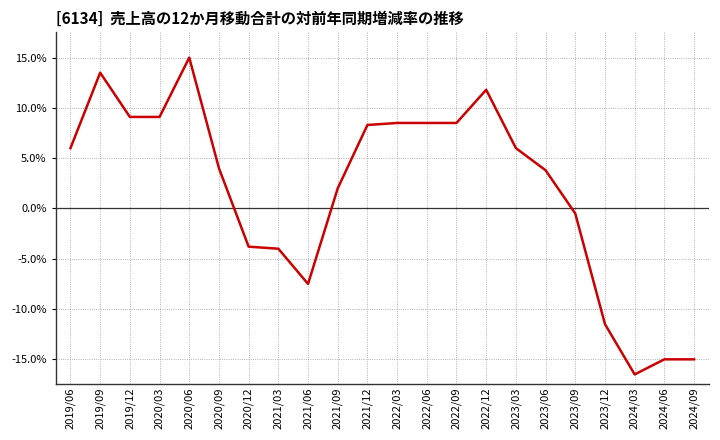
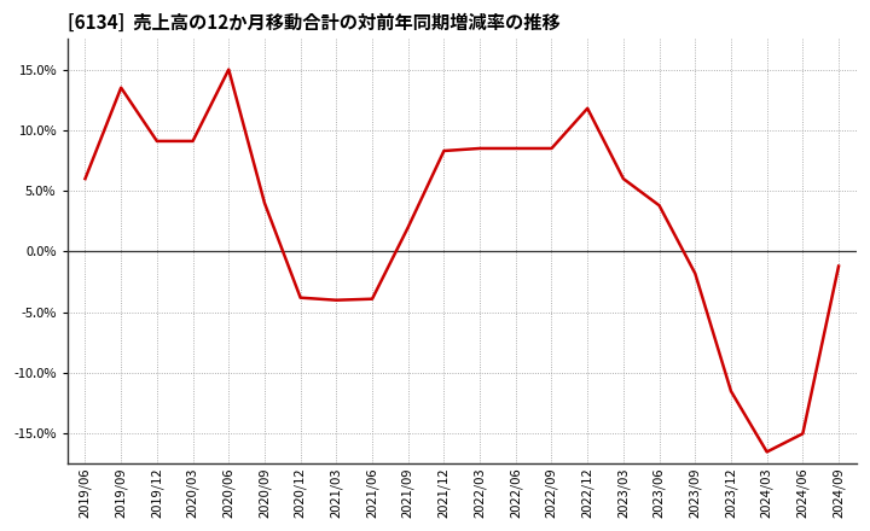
2021/06: -7.5% -> -3.9%
2023/09: -0.5% -> -1.8%
2024/09: -15.0% -> -1.2%
